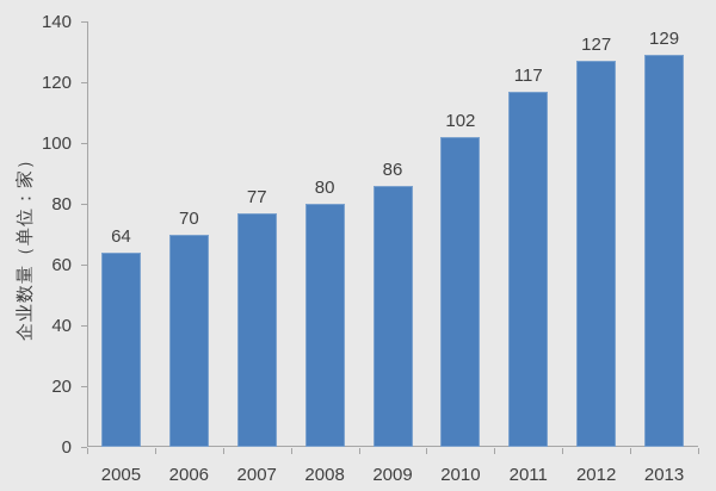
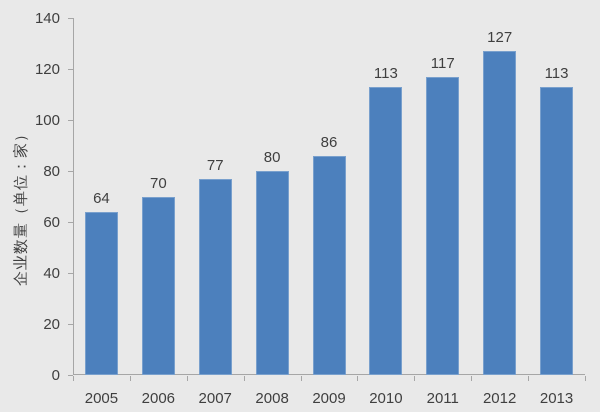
2010: 102 -> 113
2013: 129 -> 113
